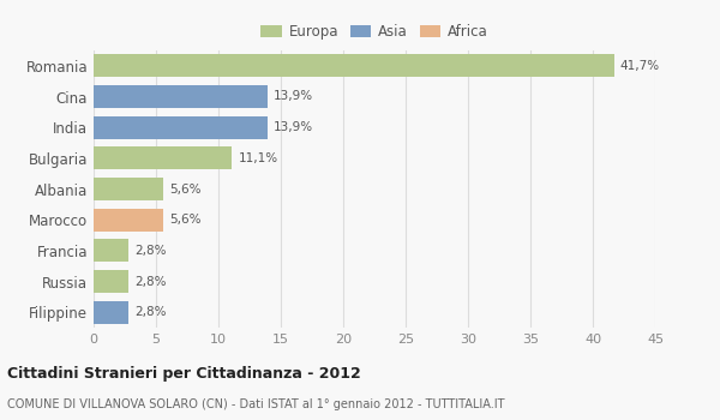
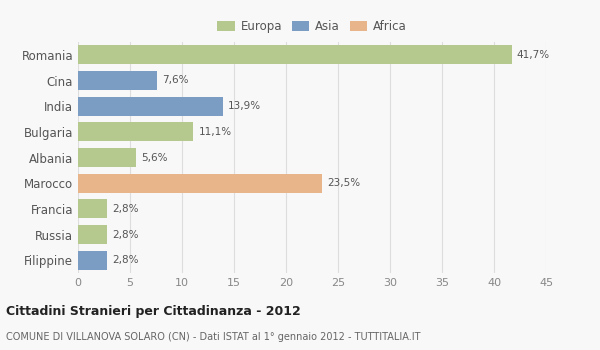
Cina: 13,9% -> 7,6%
Marocco: 5,6% -> 23,5%
